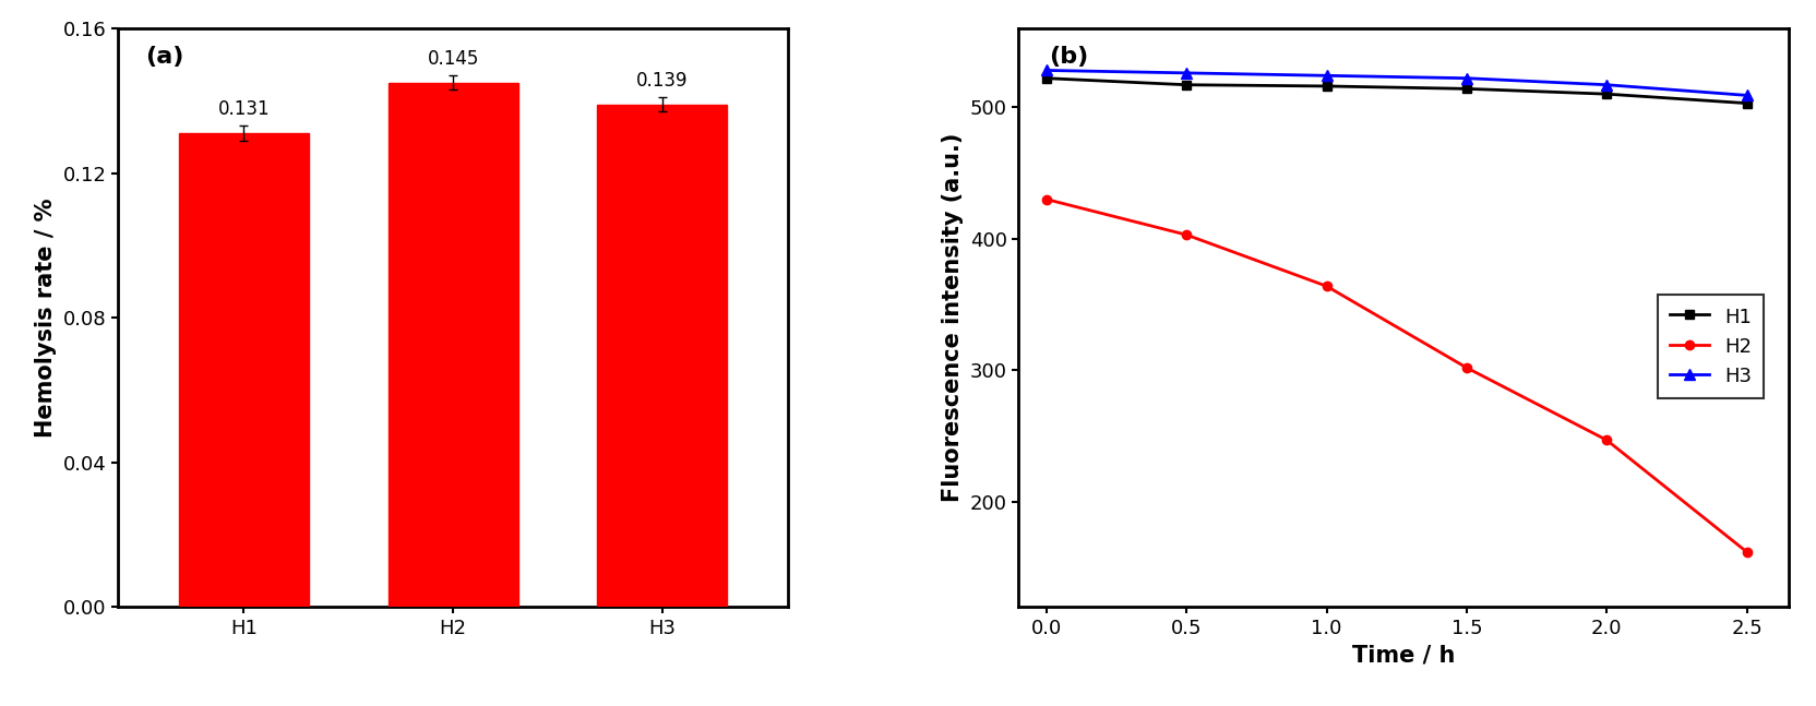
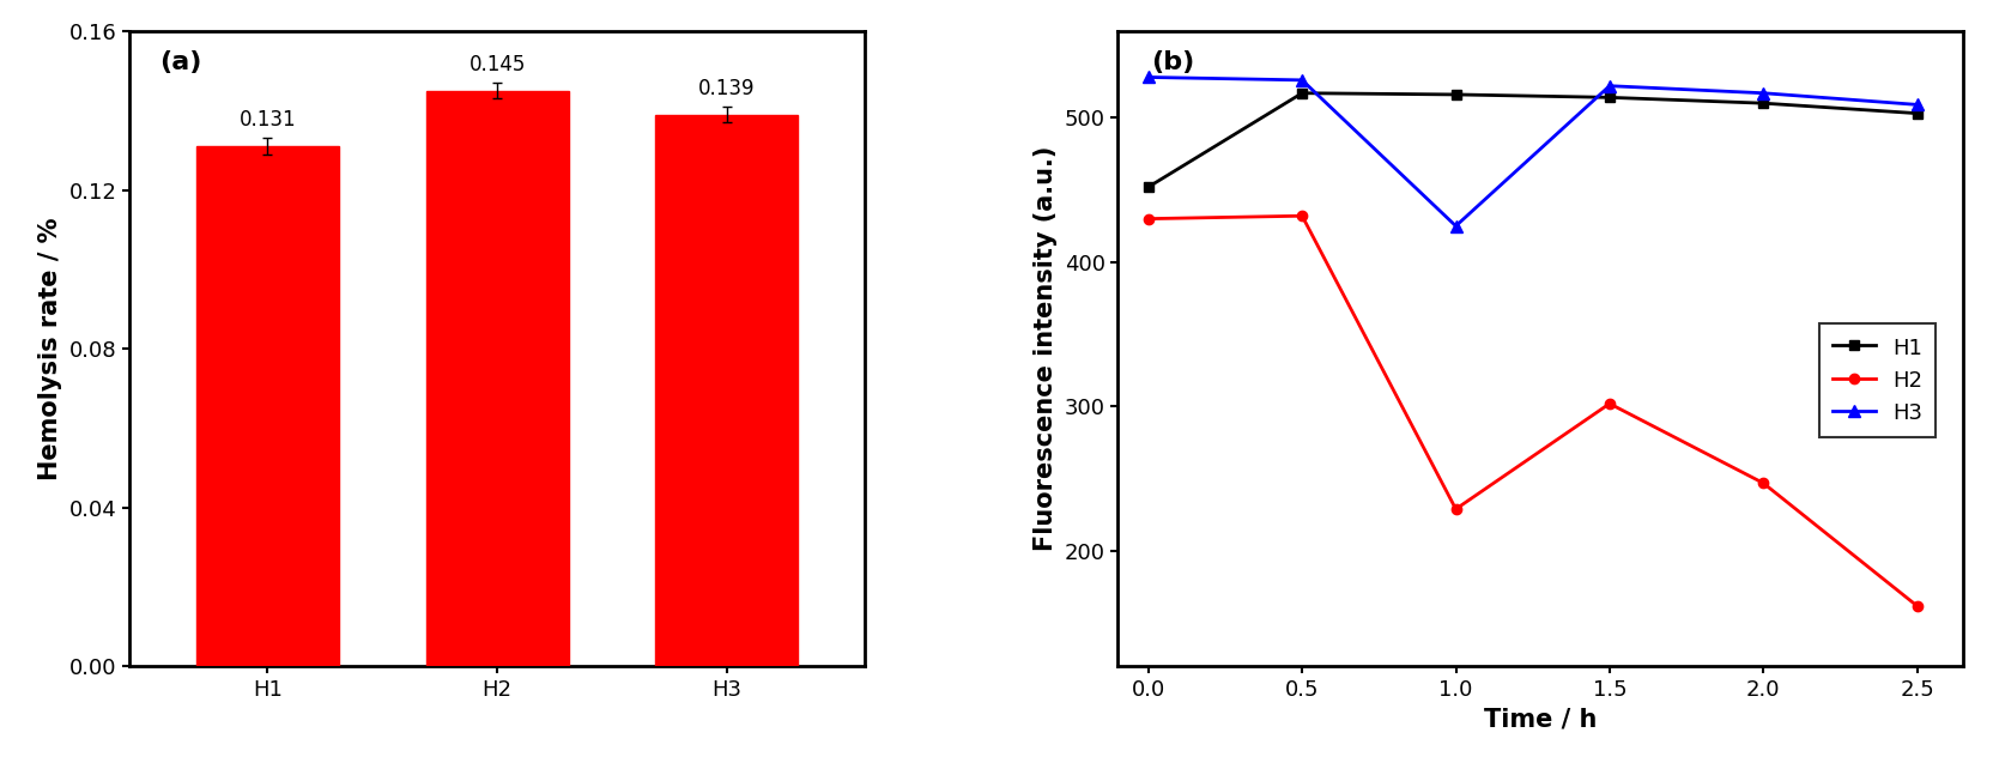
H1/0.0: 522 -> 452
H2/0.5: 403 -> 432
H2/1.0: 364 -> 229
H3/1.0: 524 -> 425
